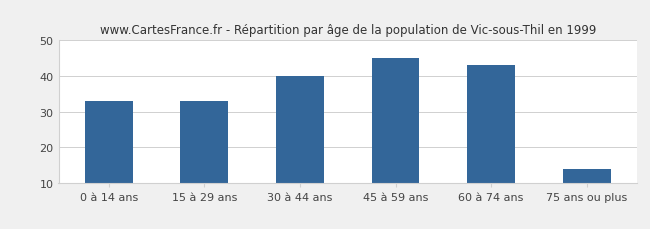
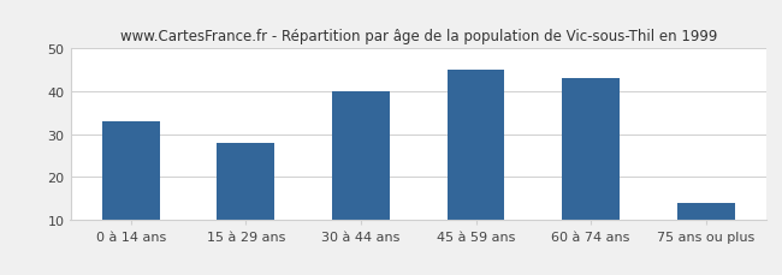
15 à 29 ans: 33 -> 28
